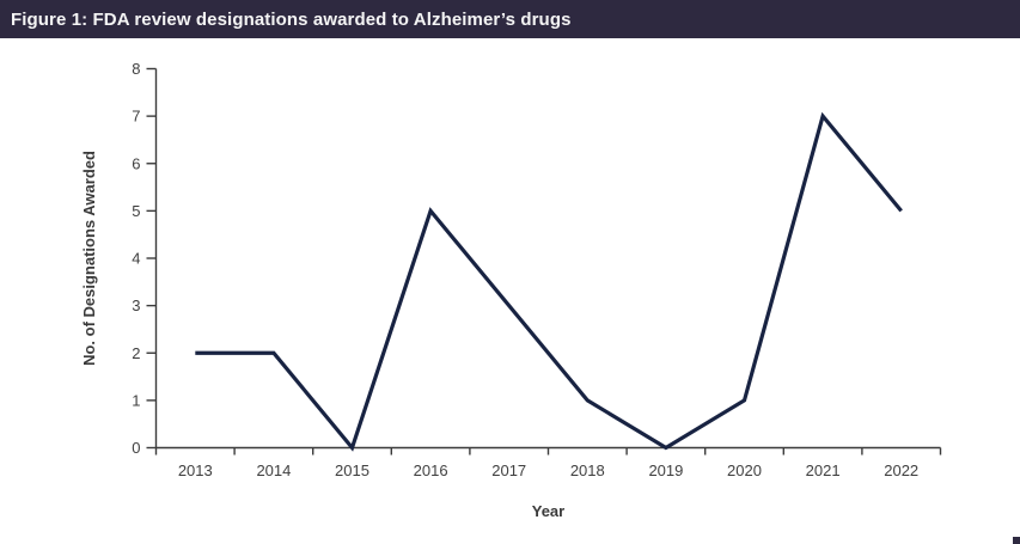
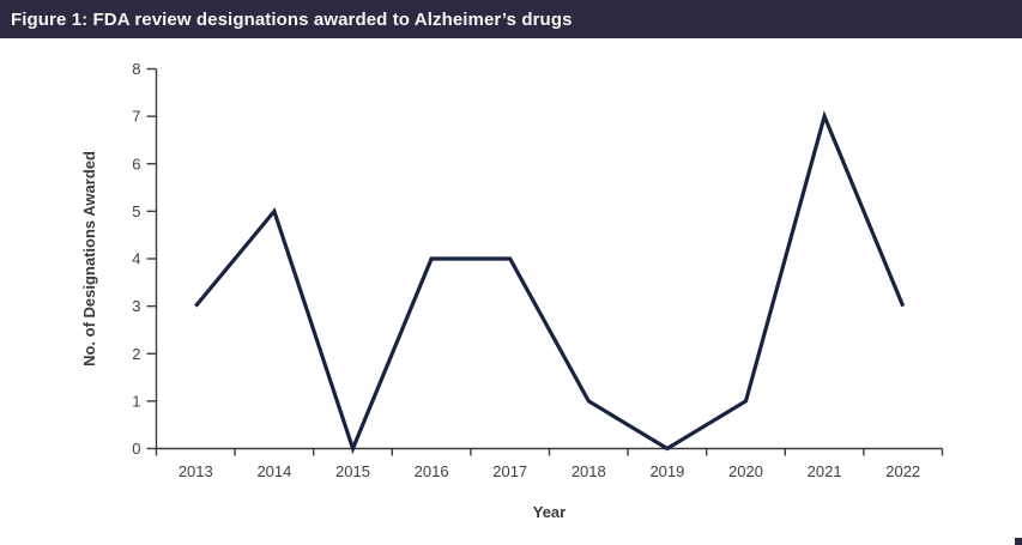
2013: 2 -> 3
2014: 2 -> 5
2016: 5 -> 4
2017: 3 -> 4
2022: 5 -> 3
